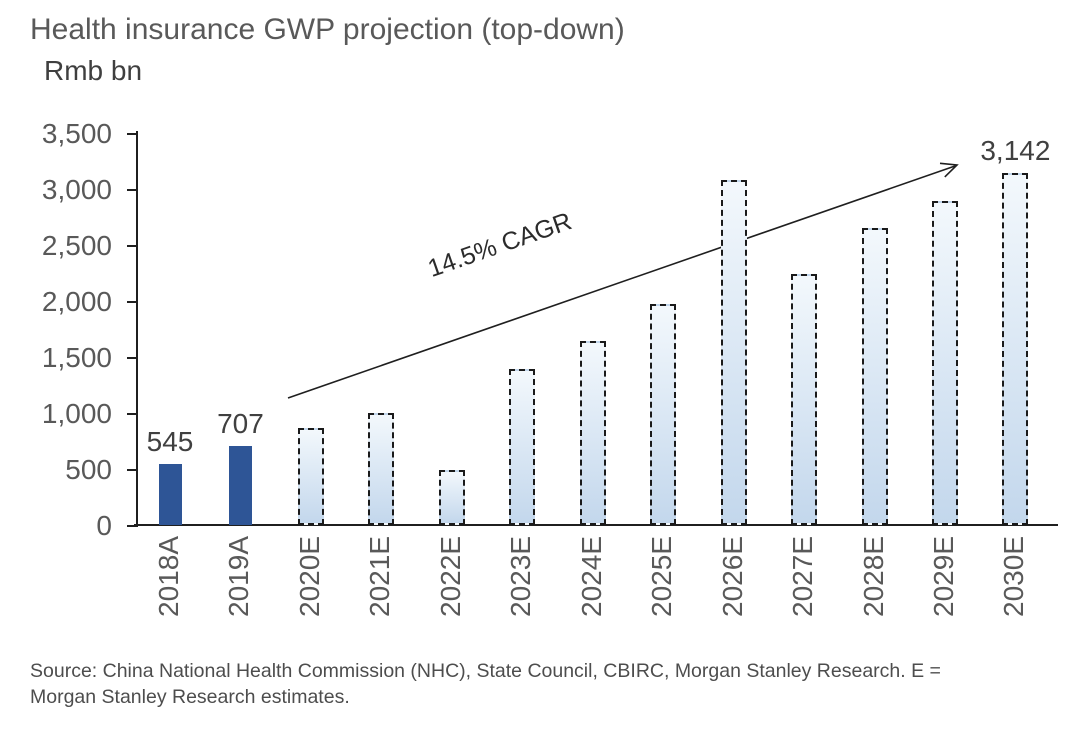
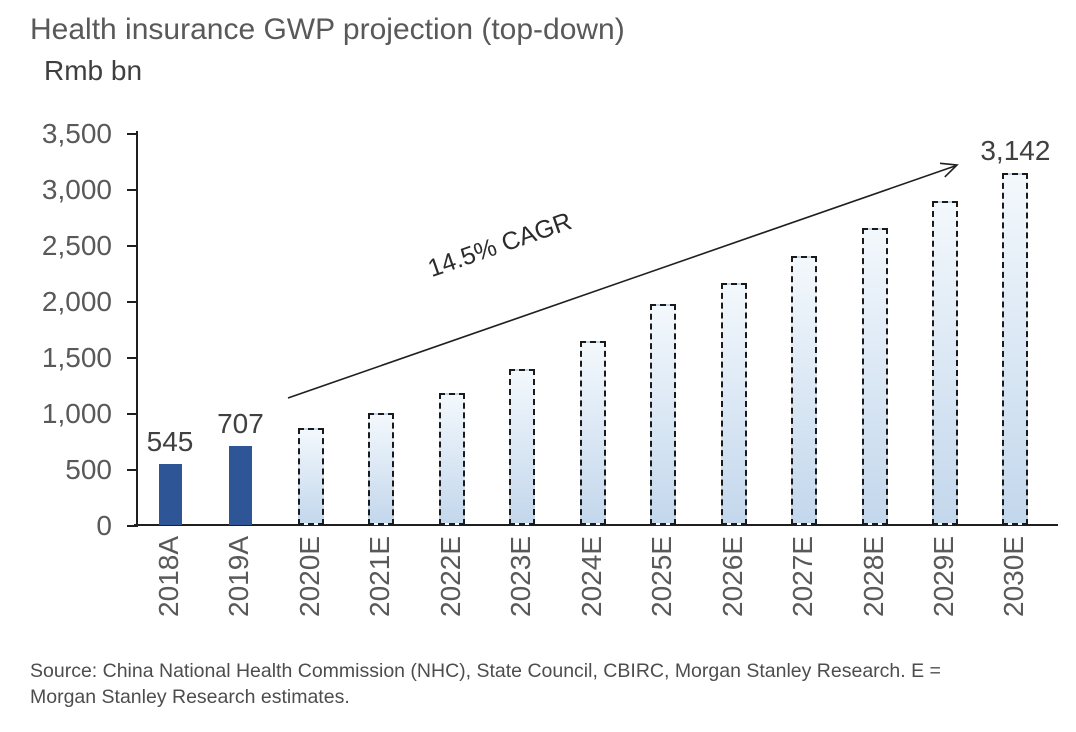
2022E: 490 -> 1180
2026E: 3080 -> 2160
2027E: 2240 -> 2400
